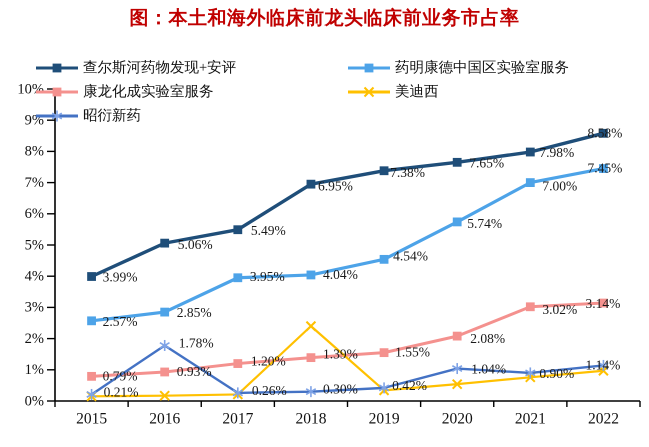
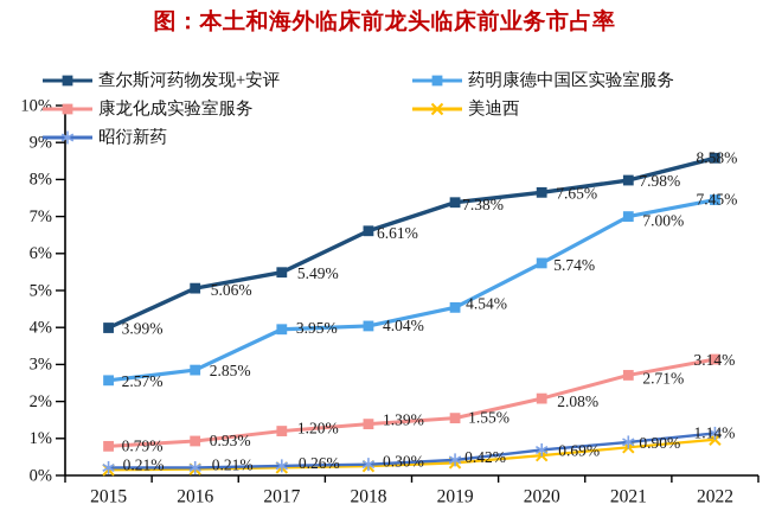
昭衍新药/2016: 1.78% -> 0.21%
查尔斯河药物发现+安评/2018: 6.95% -> 6.61%
美迪西/2018: 2.4% -> 0.2%
昭衍新药/2020: 1.04% -> 0.69%
康龙化成实验室服务/2021: 3.02% -> 2.71%
